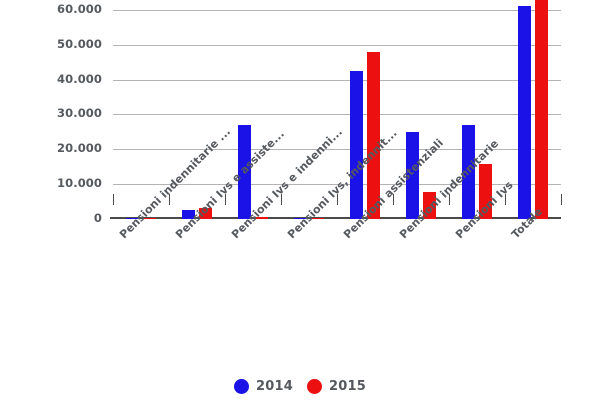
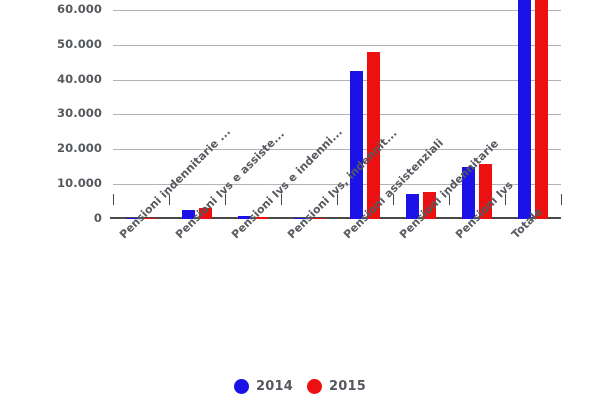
2014/Pensioni Ivs e indenni...: 27000 -> 1000
2014/Pensioni indennitarie: 25000 -> 7000
2014/Pensioni Ivs: 27000 -> 15000
2014/Totale: 61000 -> 68000
